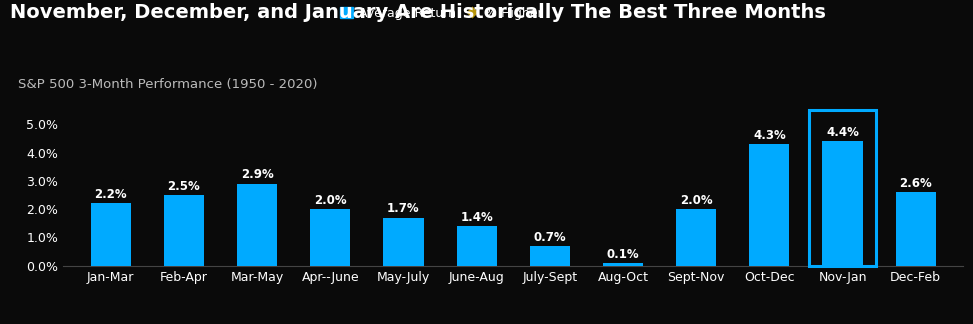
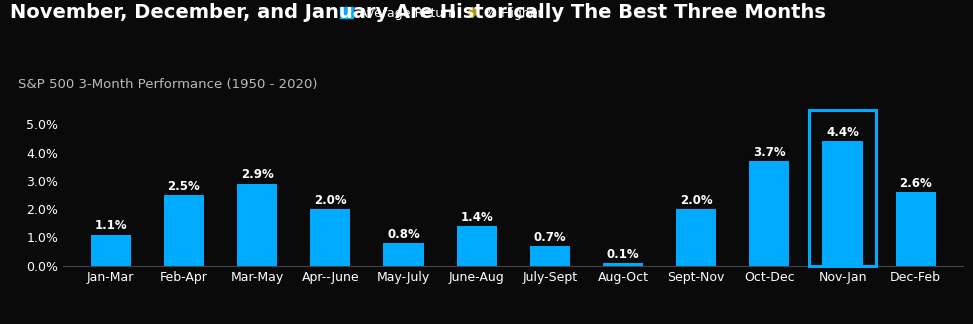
Jan-Mar: 2.2% -> 1.1%
May-July: 1.7% -> 0.8%
Oct-Dec: 4.3% -> 3.7%
